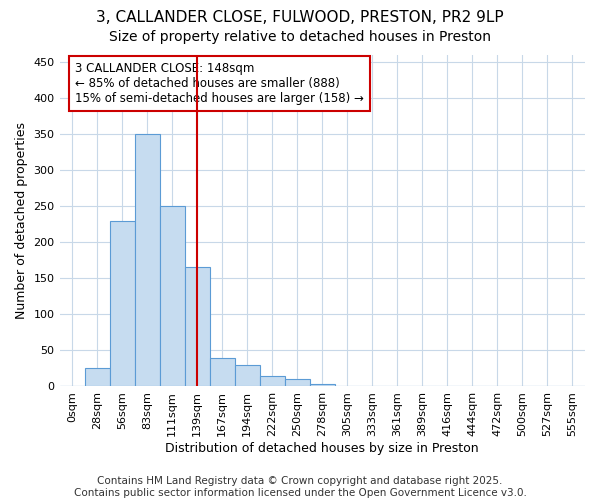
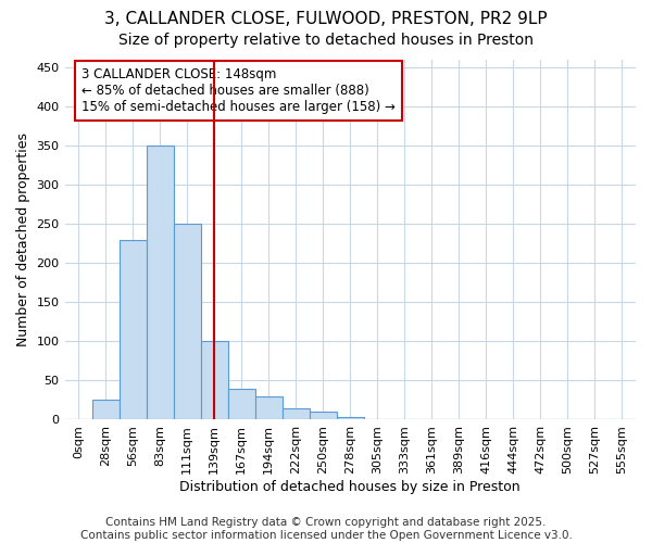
139sqm: 166 -> 100
